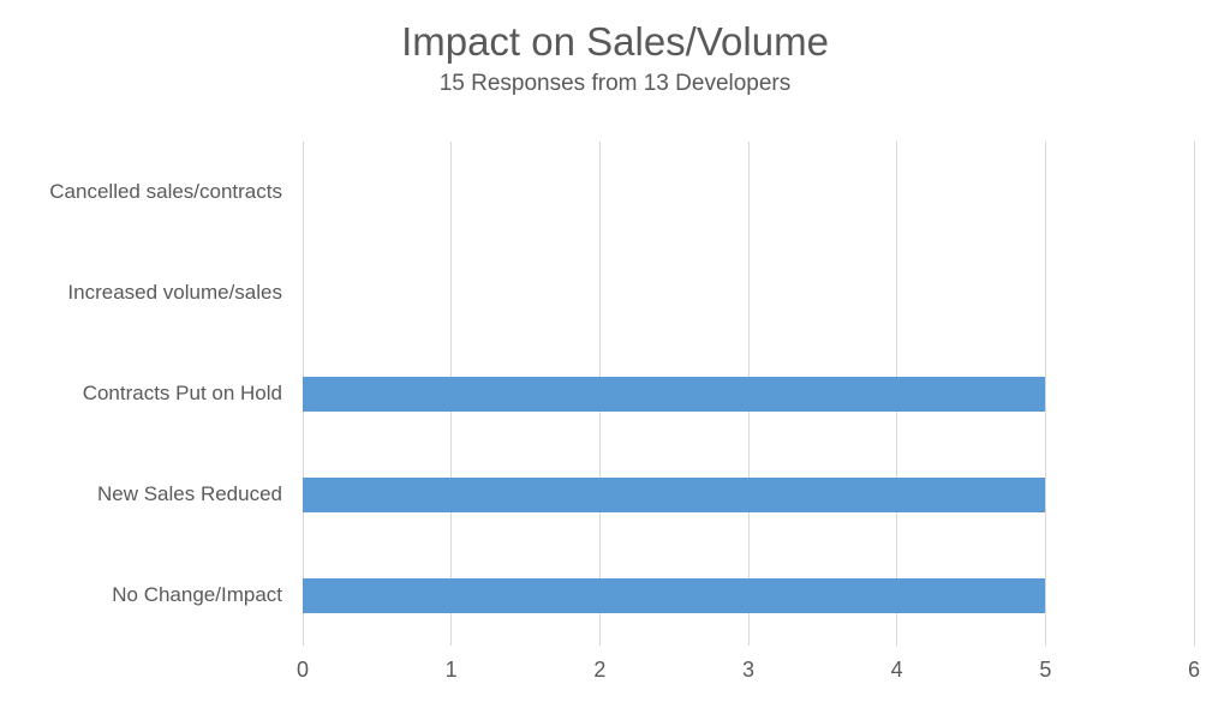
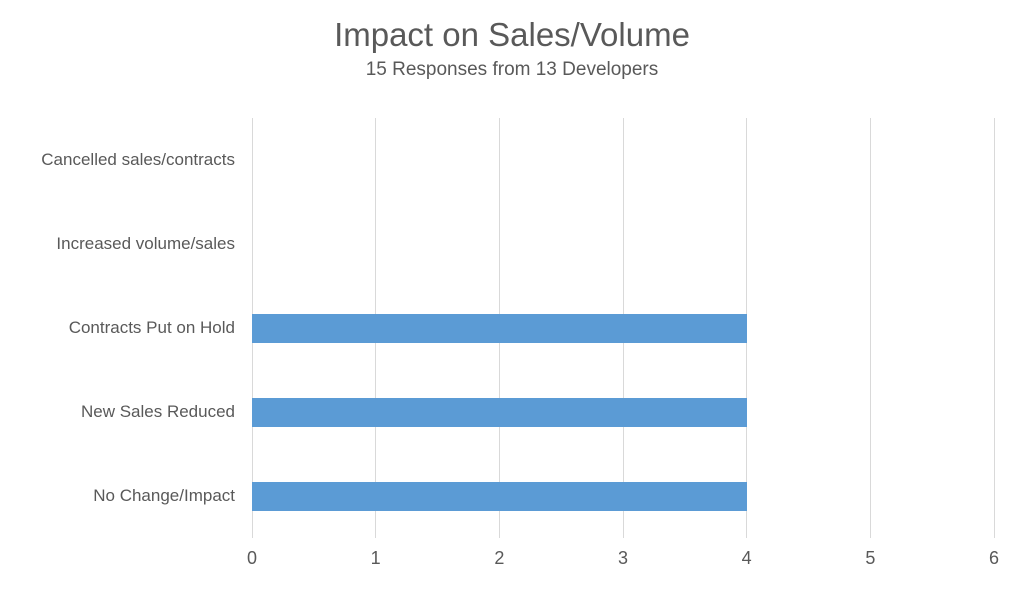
Contracts Put on Hold: 5 -> 4
New Sales Reduced: 5 -> 4
No Change/Impact: 5 -> 4
